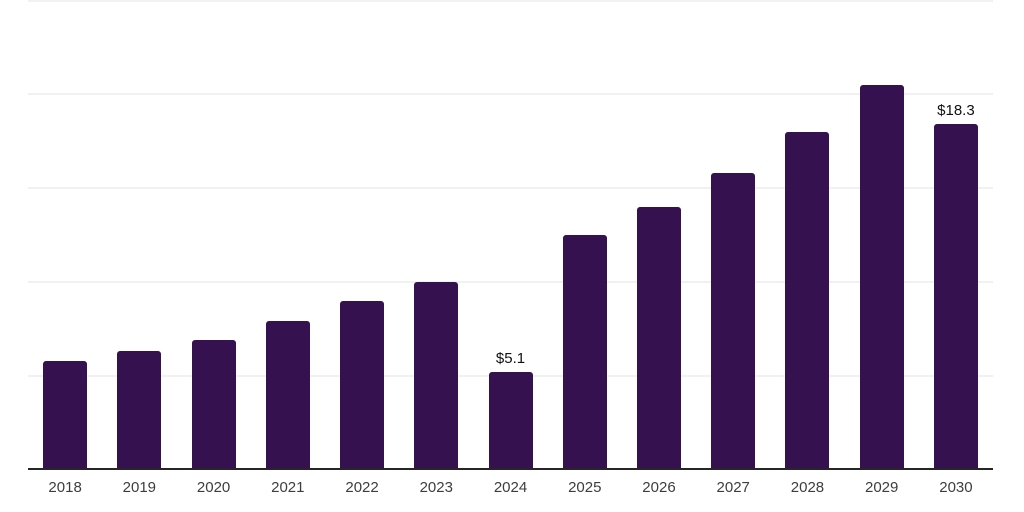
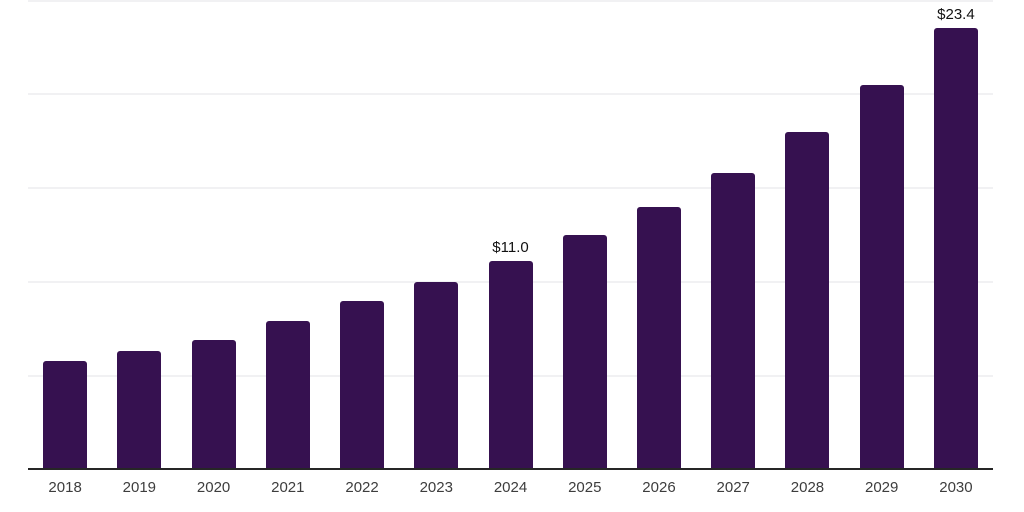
2024: $5.1 -> $11.0
2030: $18.3 -> $23.4
